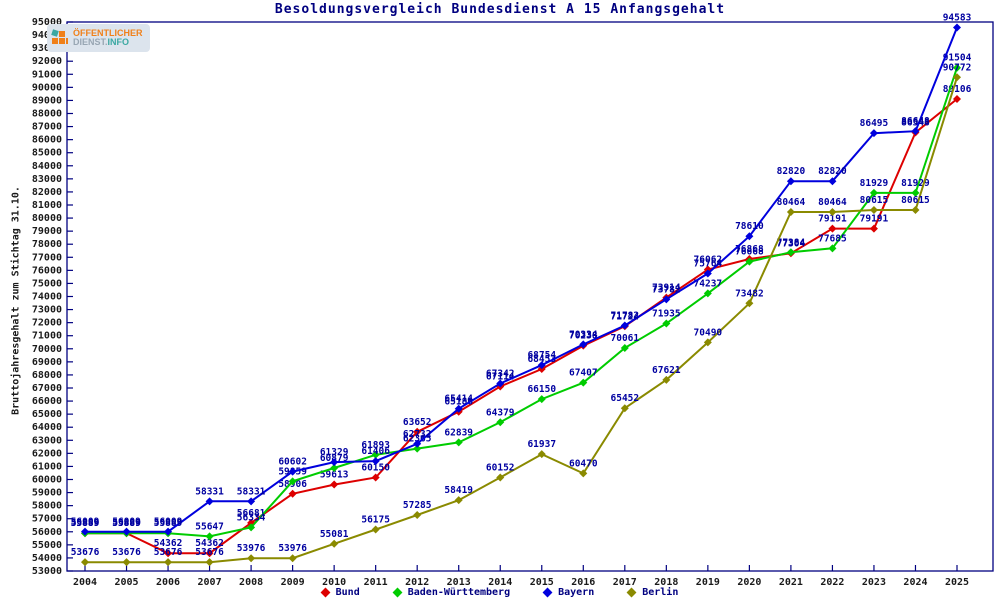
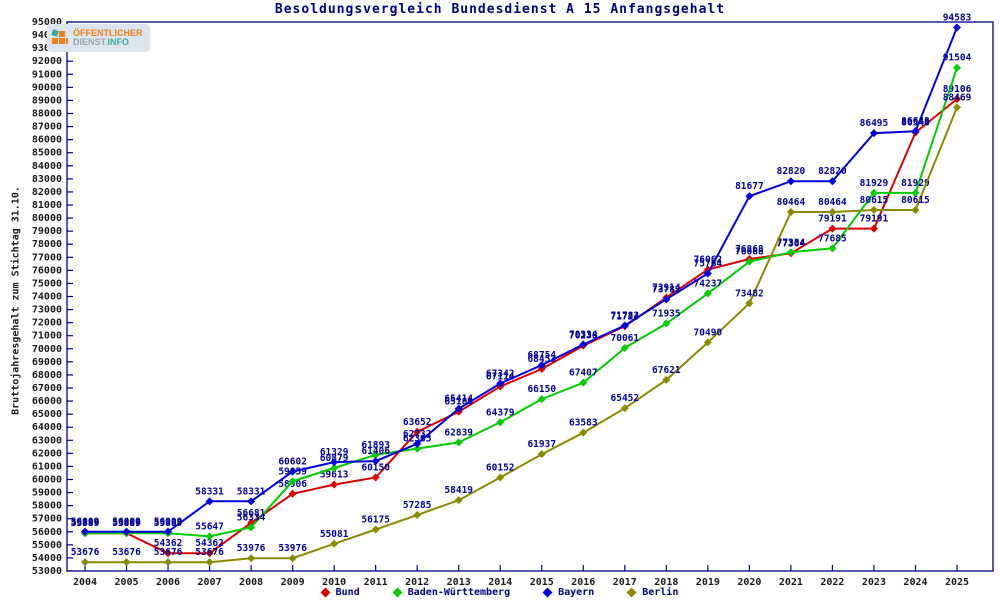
Berlin/2016: 60470 -> 63583
Bayern/2020: 78610 -> 81677
Berlin/2025: 90772 -> 88469
